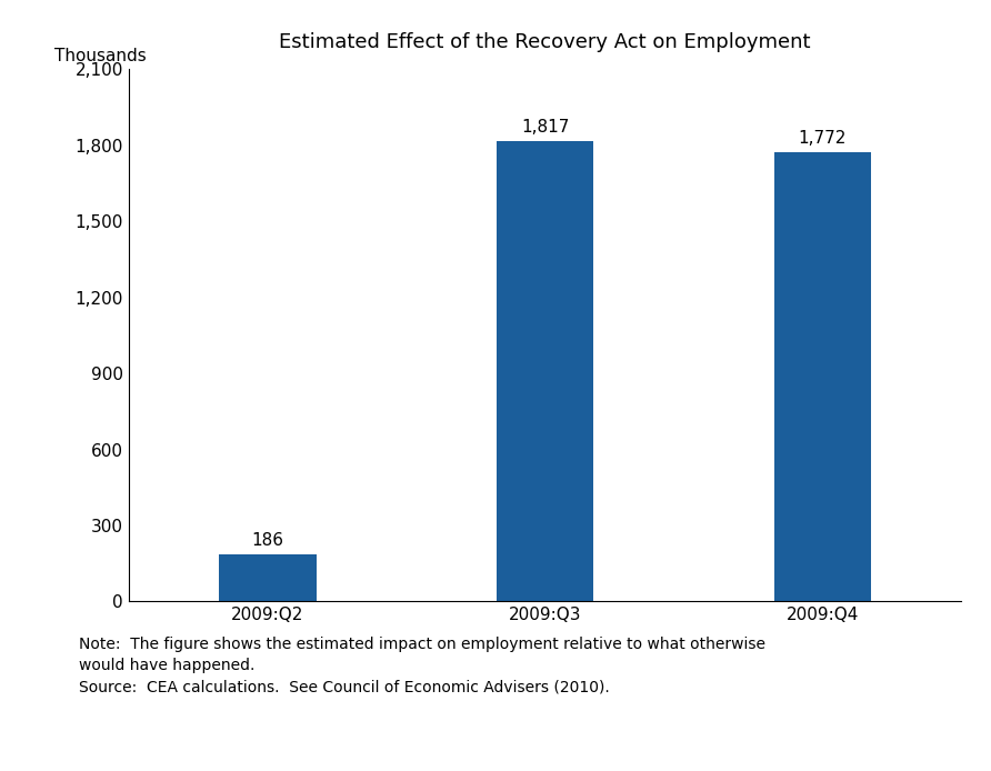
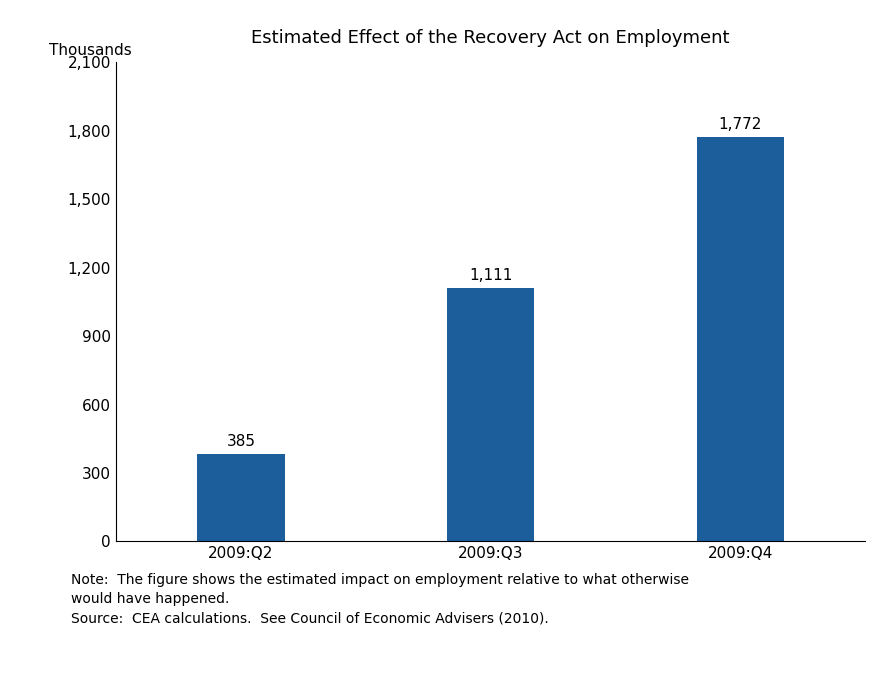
2009:Q2: 186 -> 385
2009:Q3: 1,817 -> 1,111
